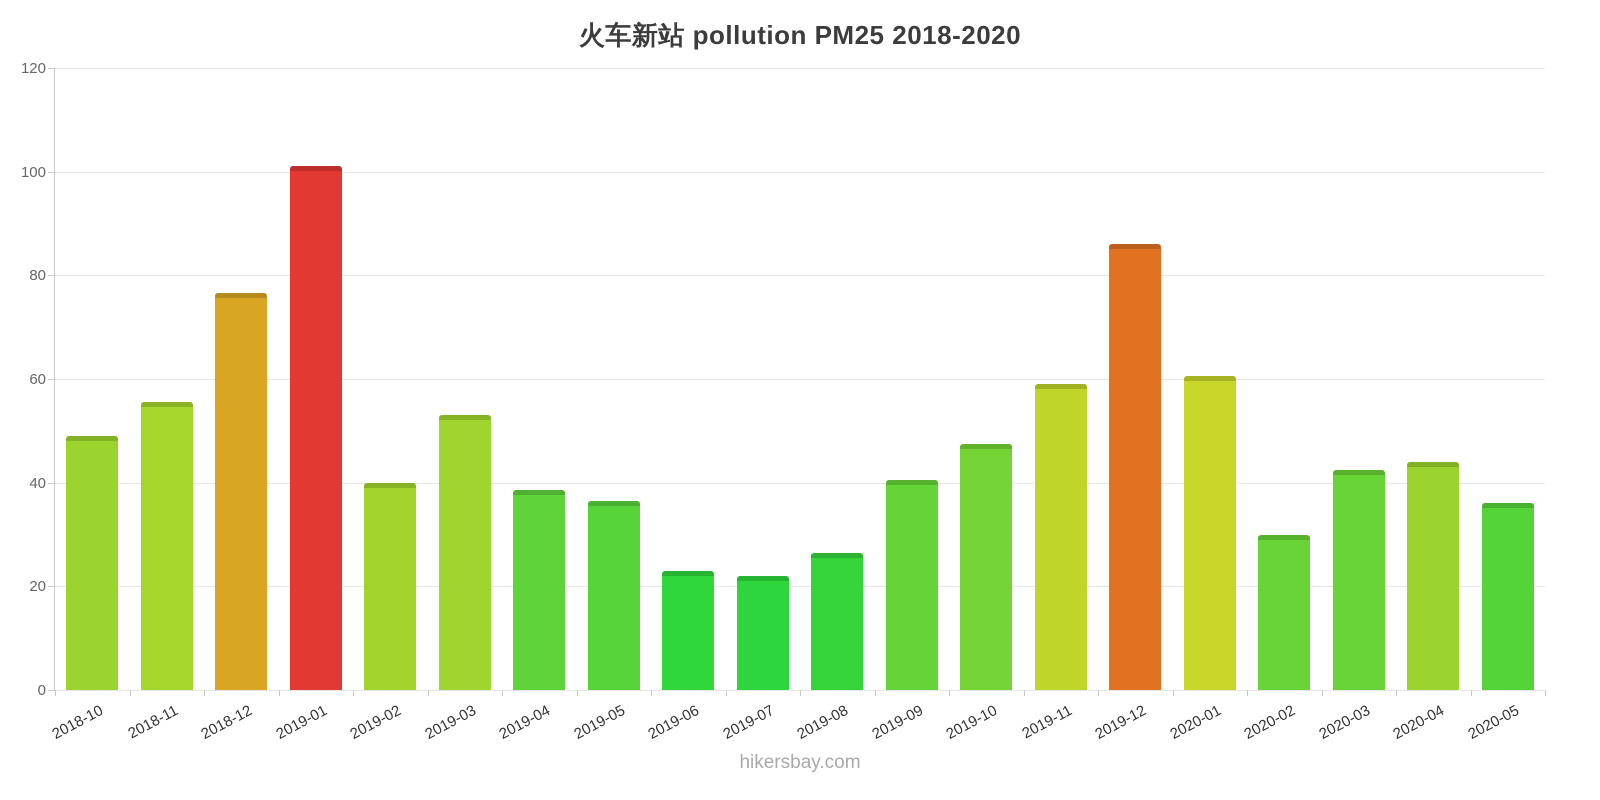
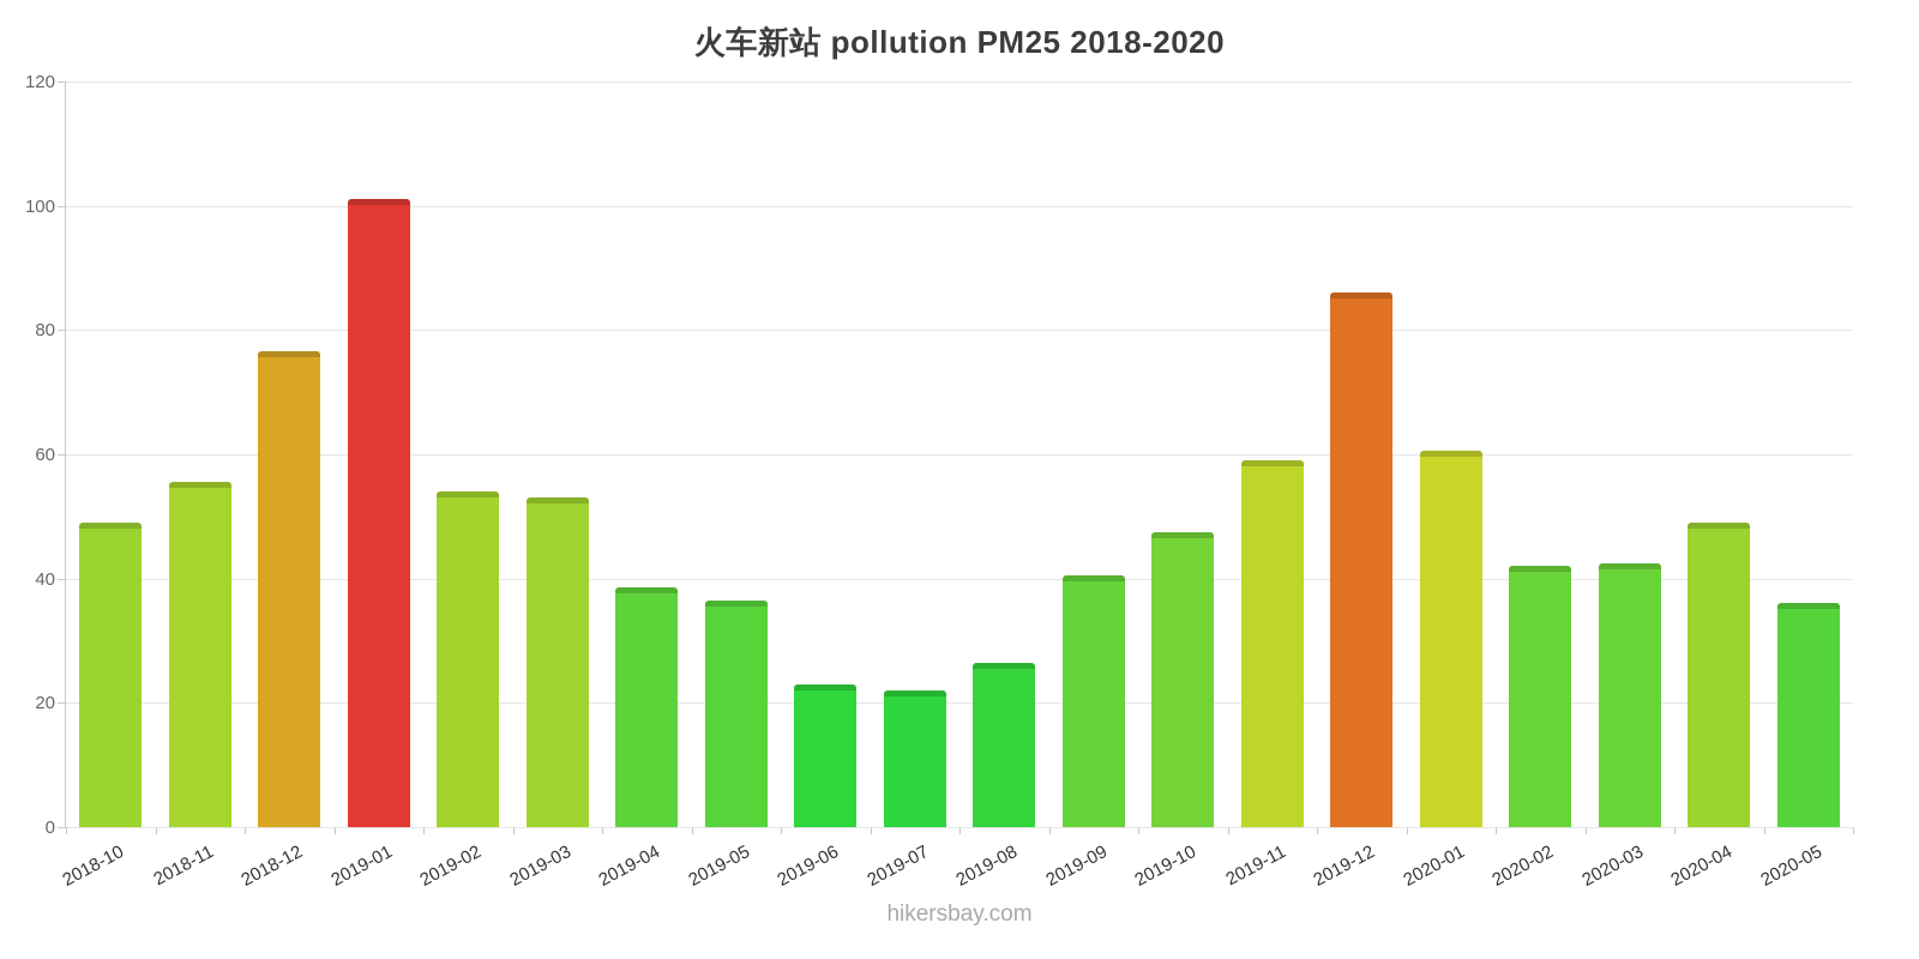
2019-02: 40 -> 54
2020-02: 30 -> 42
2020-04: 44 -> 49
